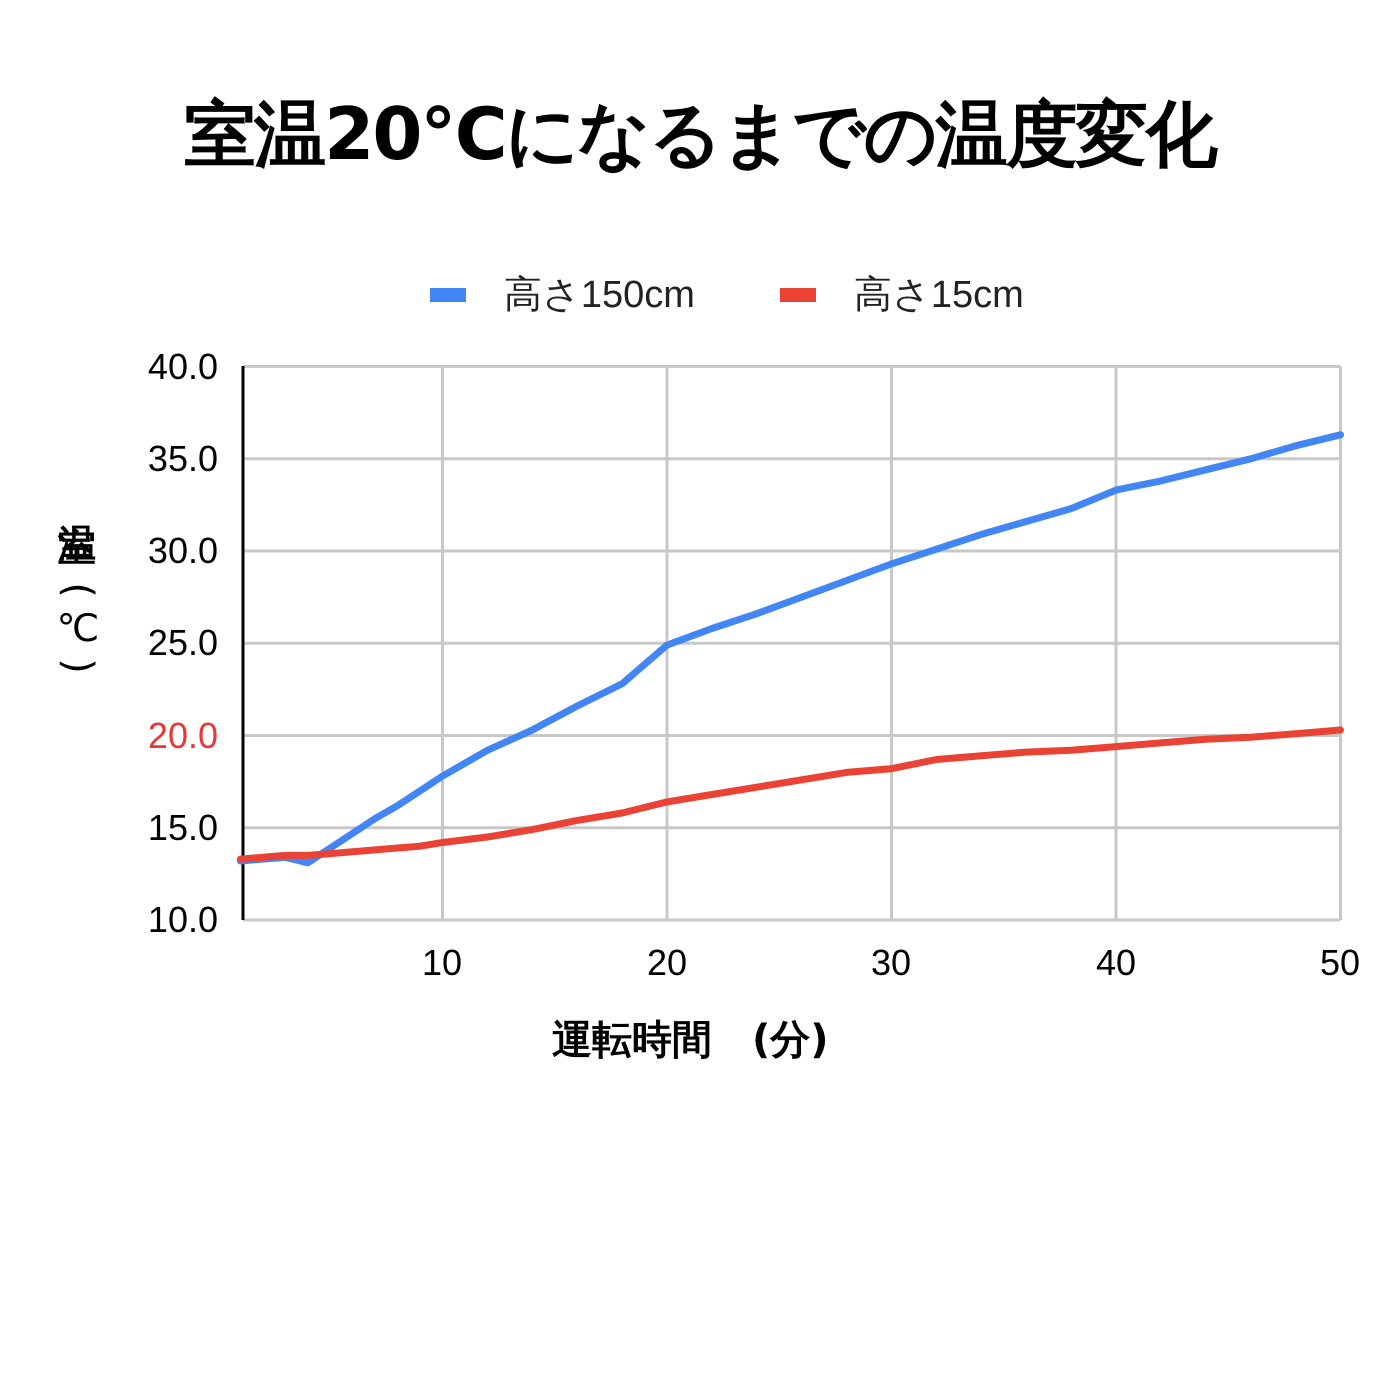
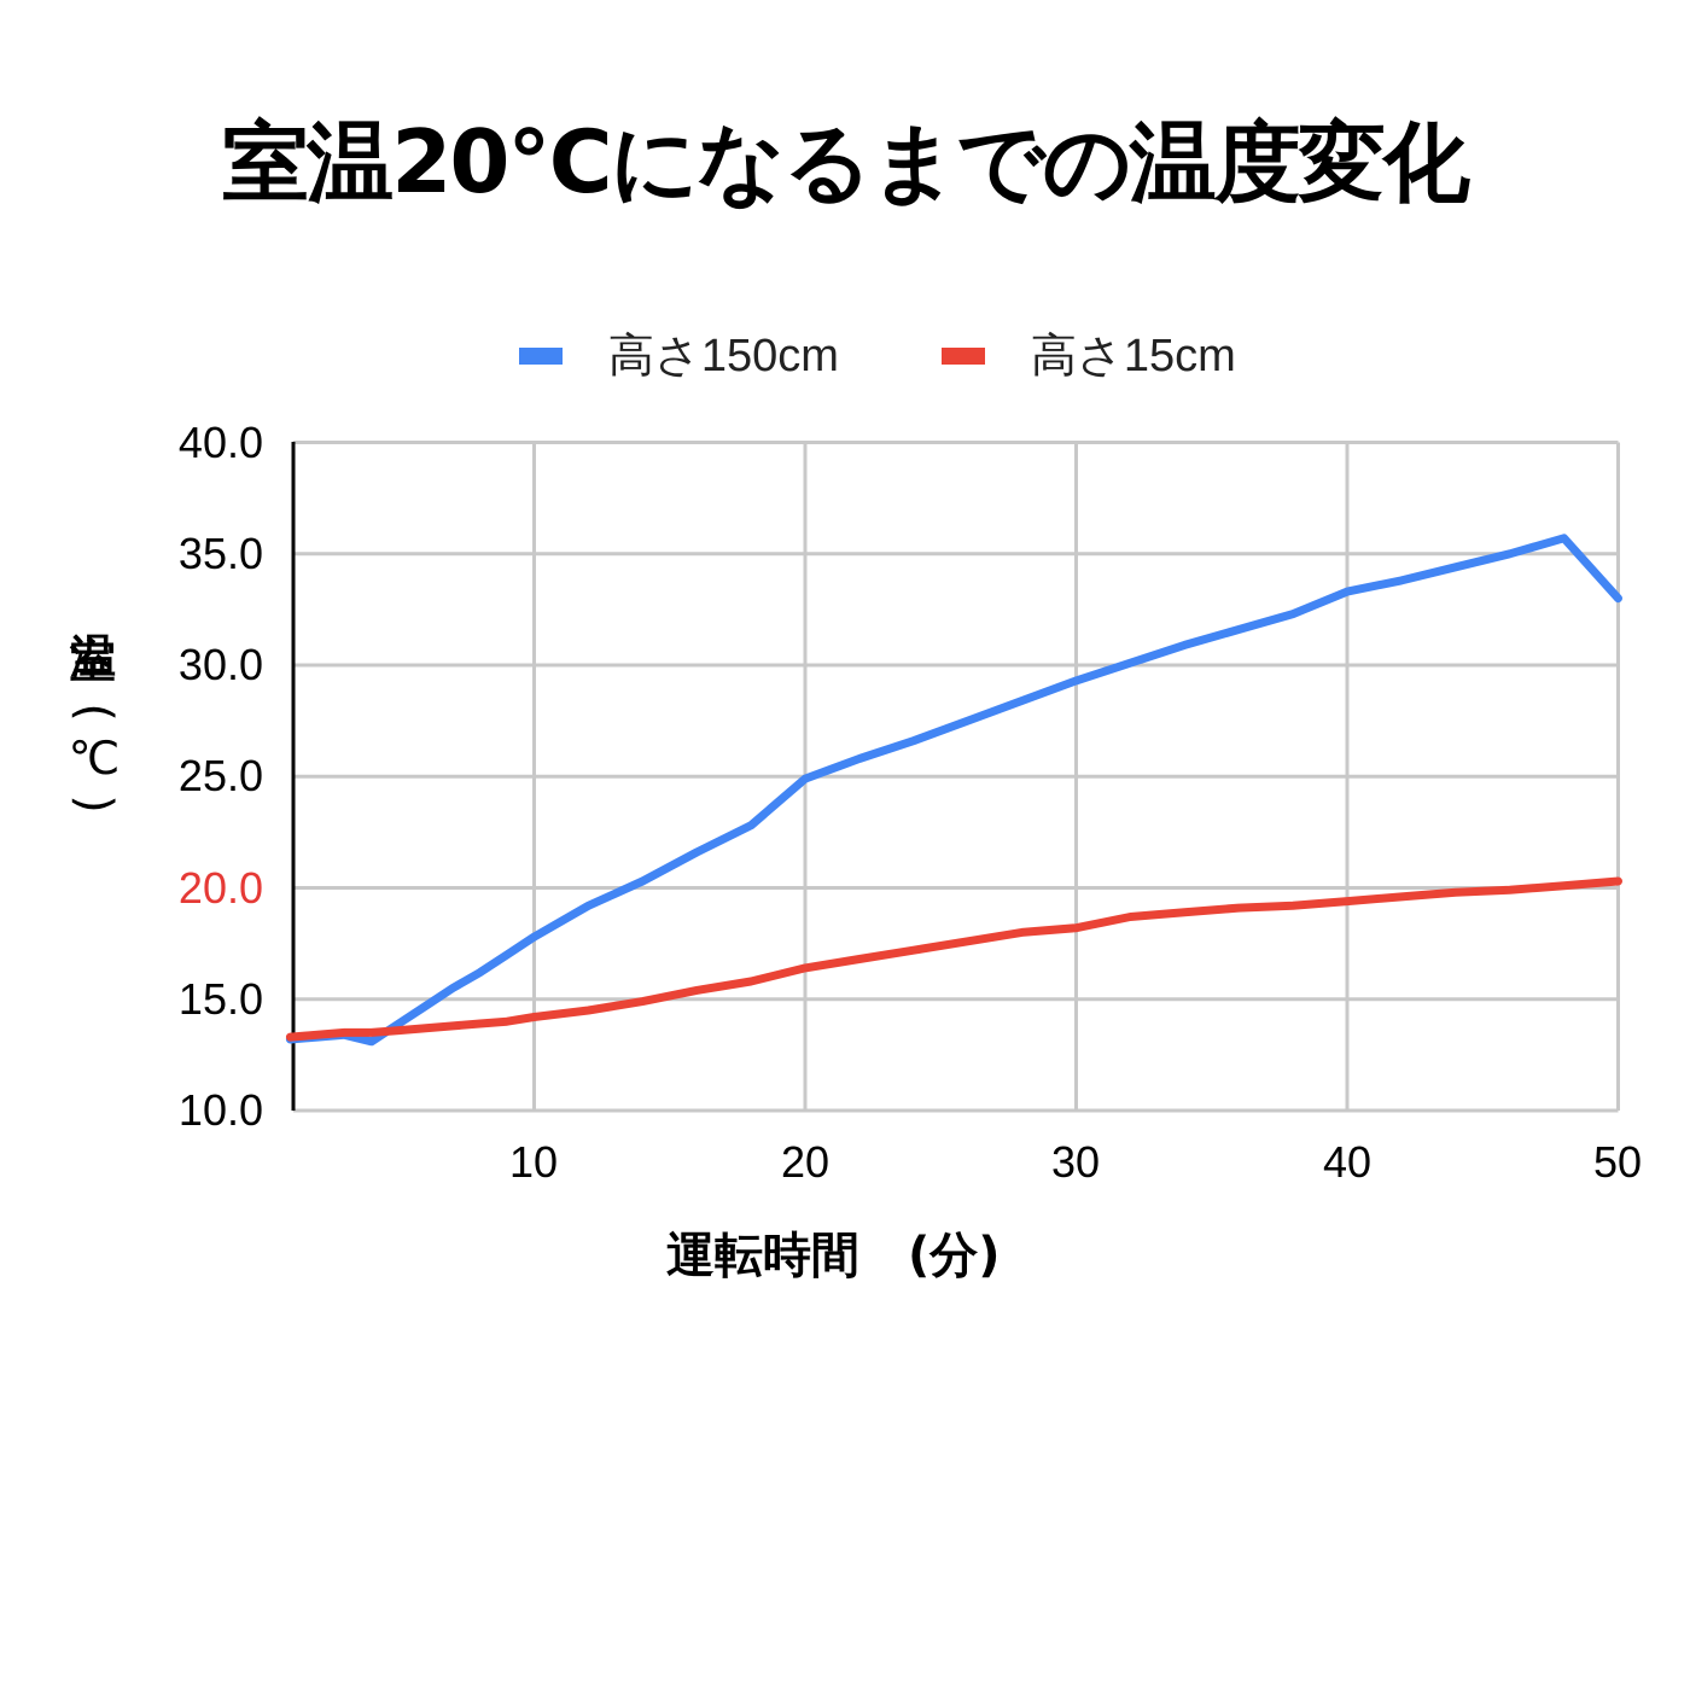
高さ150cm/50: 36.3 -> 33.0
